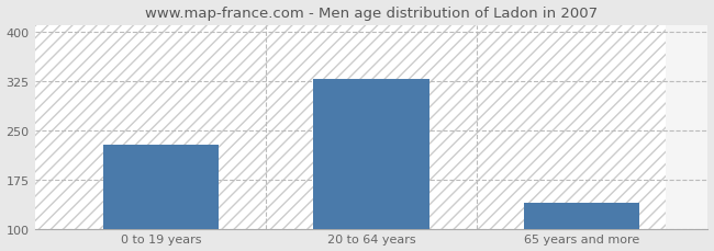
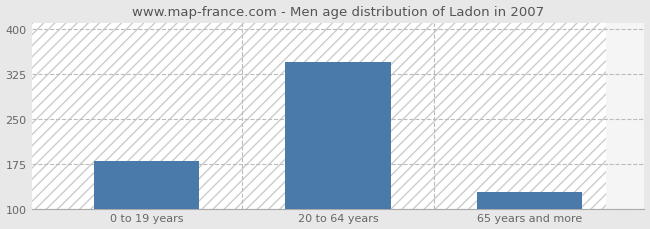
0 to 19 years: 228 -> 180
20 to 64 years: 328 -> 345
65 years and more: 140 -> 128
